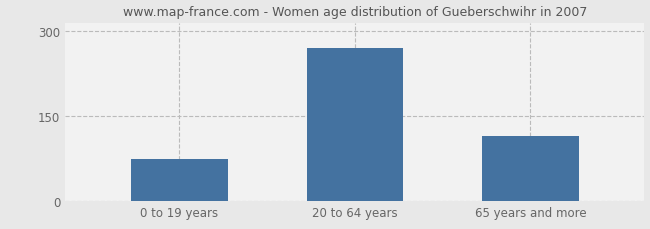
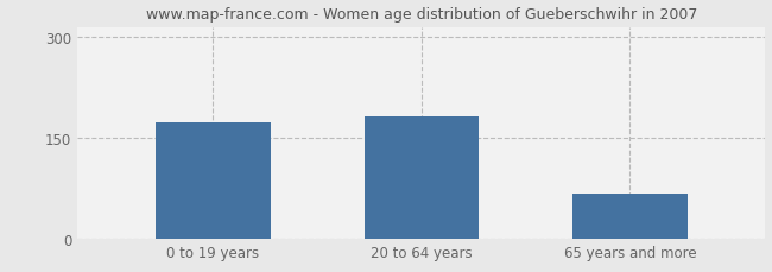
0 to 19 years: 75 -> 174
20 to 64 years: 270 -> 182
65 years and more: 115 -> 68
